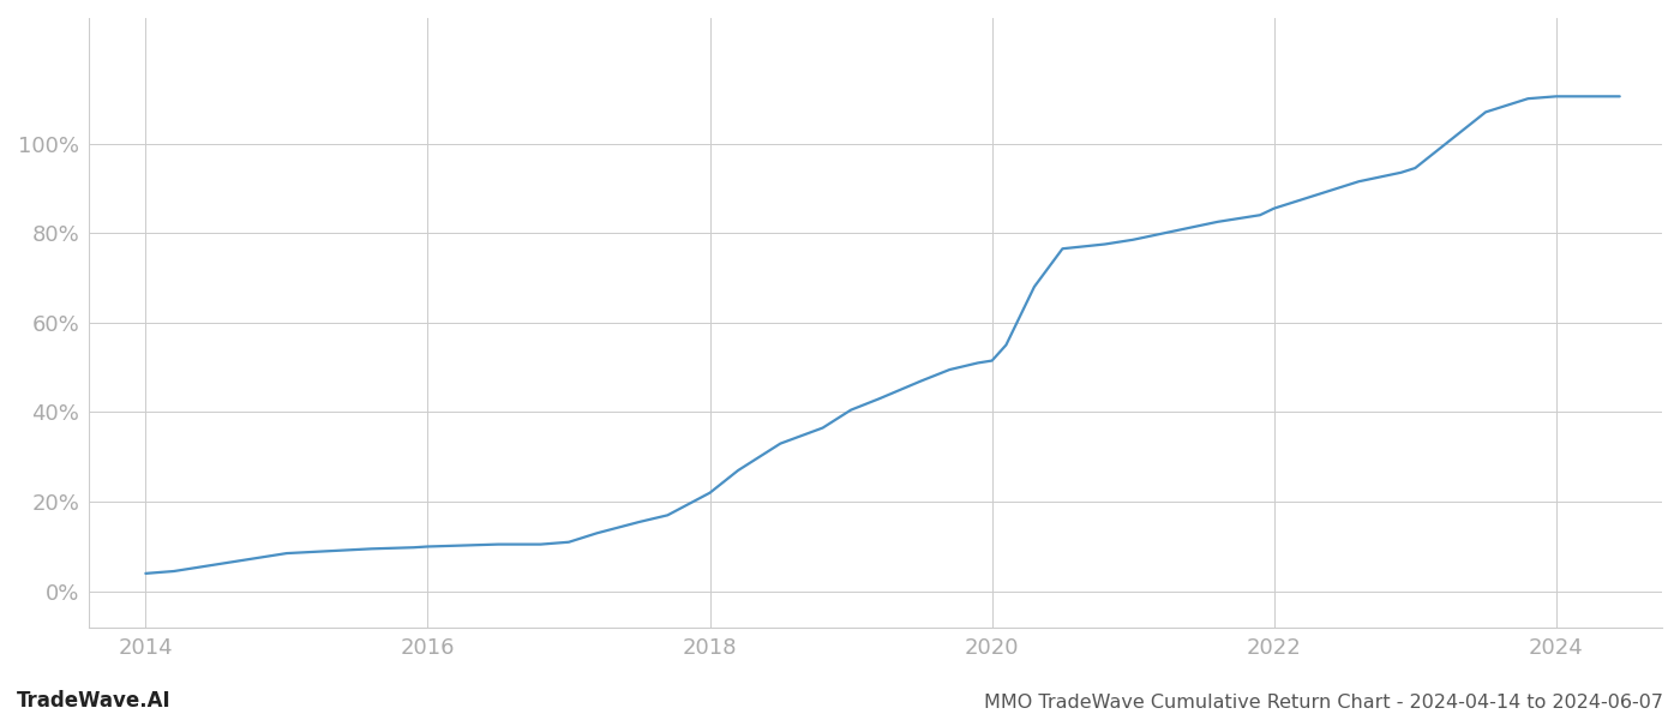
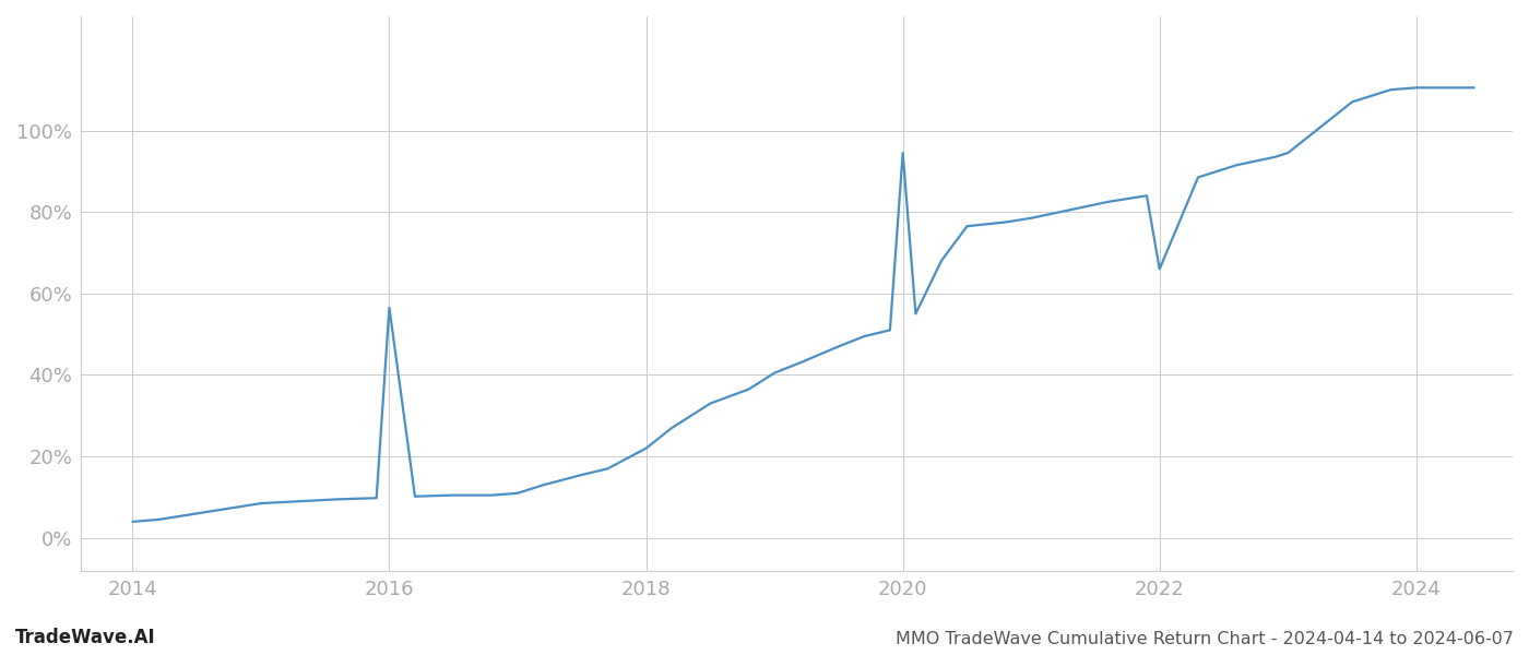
2016: 10.0% -> 56.5%
2020: 51.5% -> 94.5%
2022: 85.5% -> 66.0%
